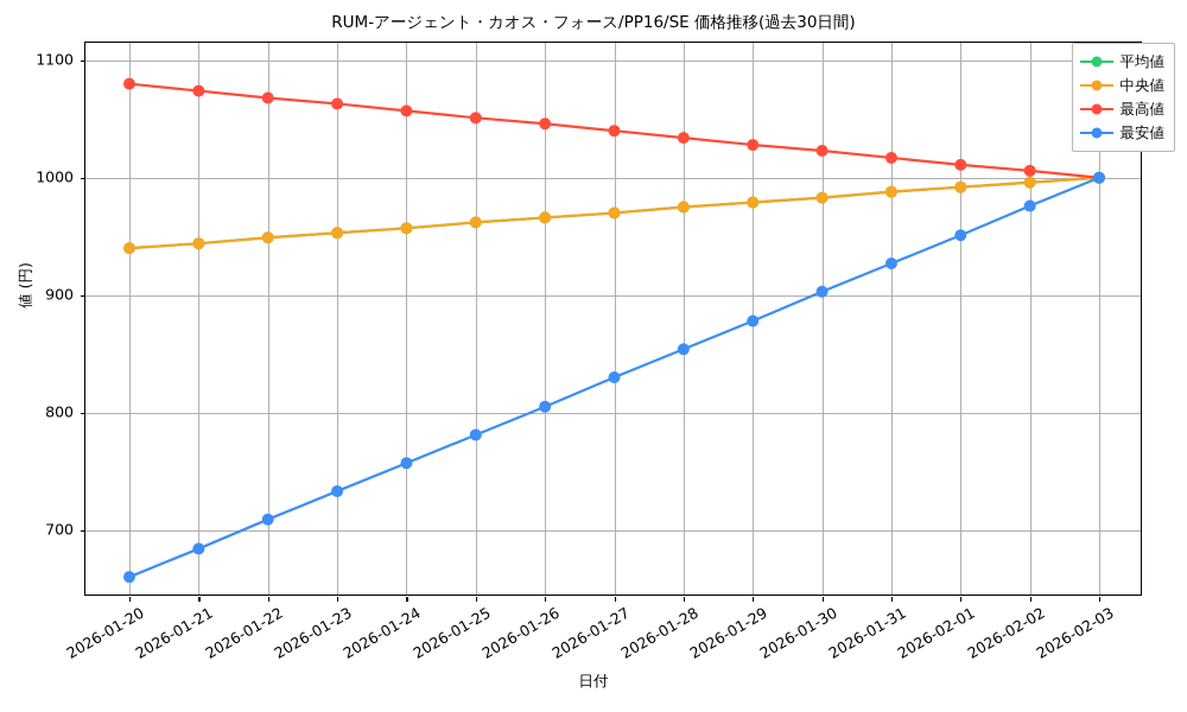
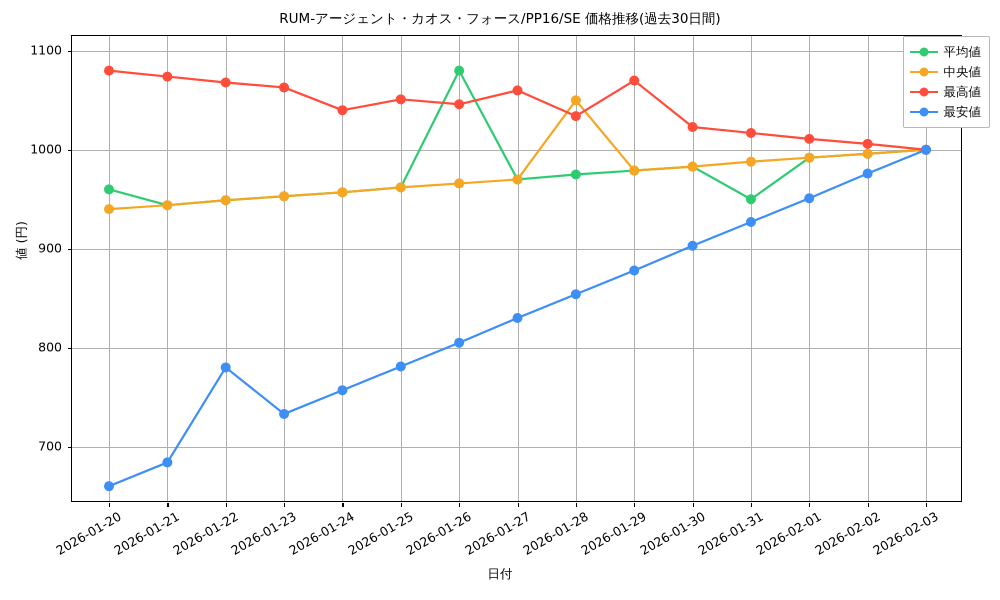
平均値/2026-01-20: 940 -> 960
最安値/2026-01-22: 710 -> 780
最高値/2026-01-24: 1060 -> 1040
平均値/2026-01-26: 970 -> 1080
最高値/2026-01-27: 1040 -> 1060
中央値/2026-01-28: 980 -> 1050
最高値/2026-01-29: 1030 -> 1070
平均値/2026-01-31: 990 -> 950
